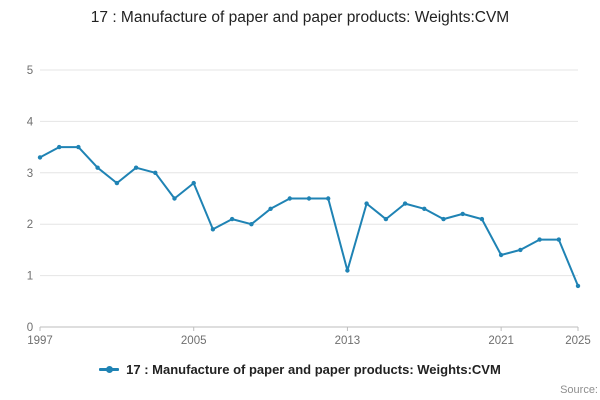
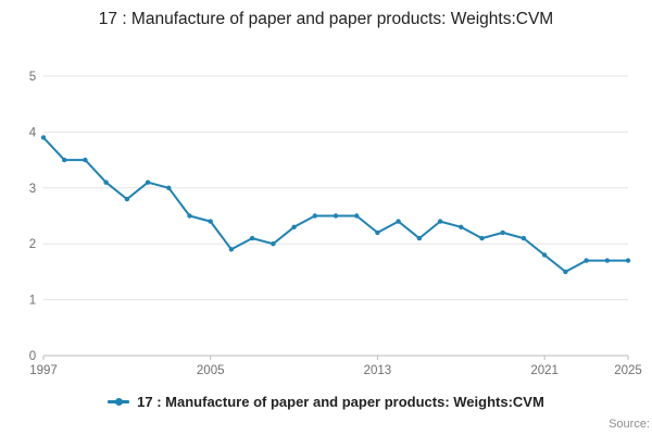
1997: 3.3 -> 3.9
2005: 2.8 -> 2.4
2013: 1.1 -> 2.2
2021: 1.4 -> 1.8
2025: 0.8 -> 1.7
